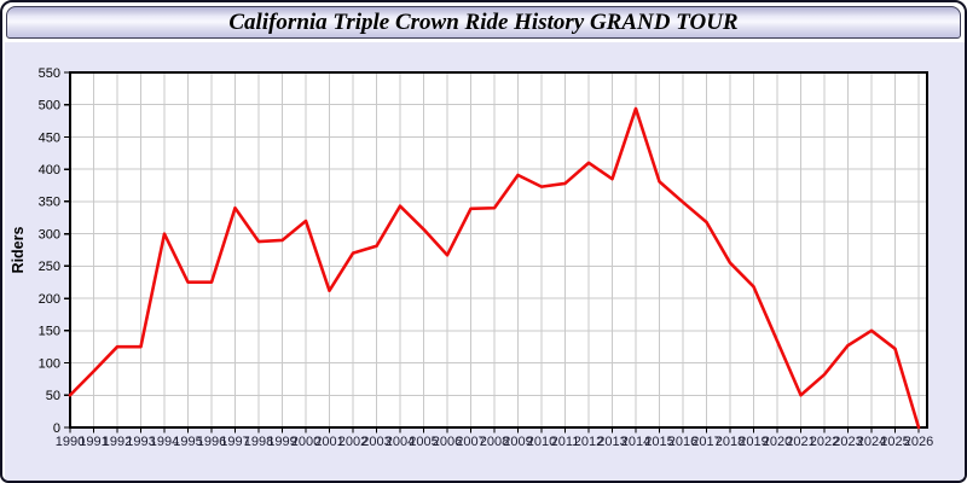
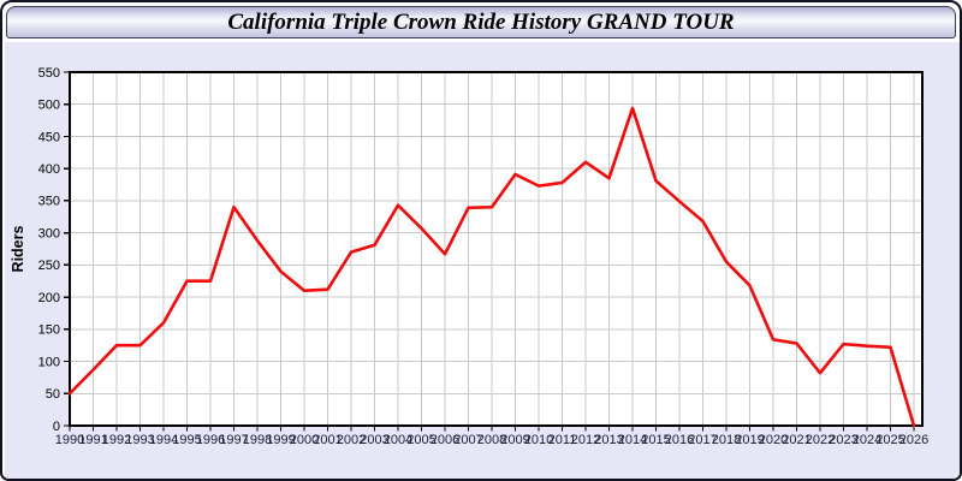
1994: 300 -> 160
1999: 290 -> 240
2000: 320 -> 210
2021: 50 -> 130
2024: 150 -> 120
